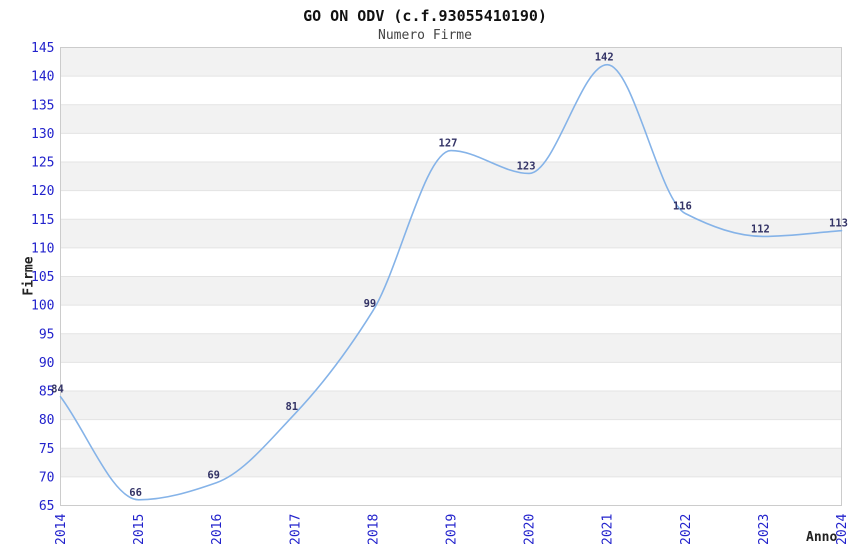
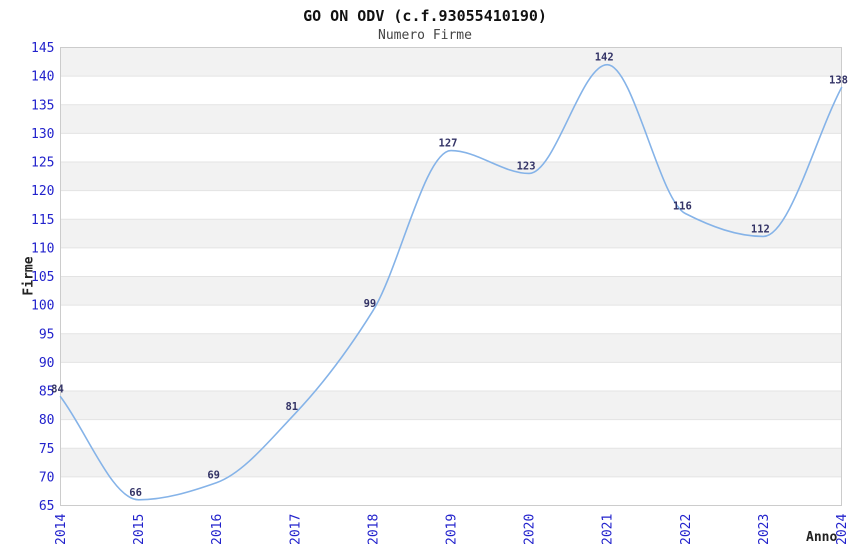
2024: 113 -> 138
